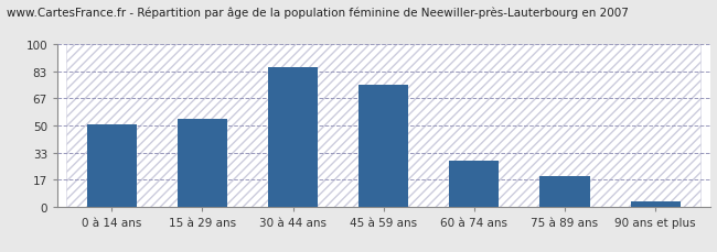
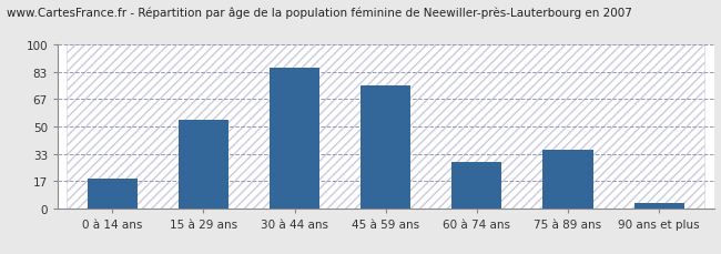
0 à 14 ans: 51 -> 18
75 à 89 ans: 19 -> 36
